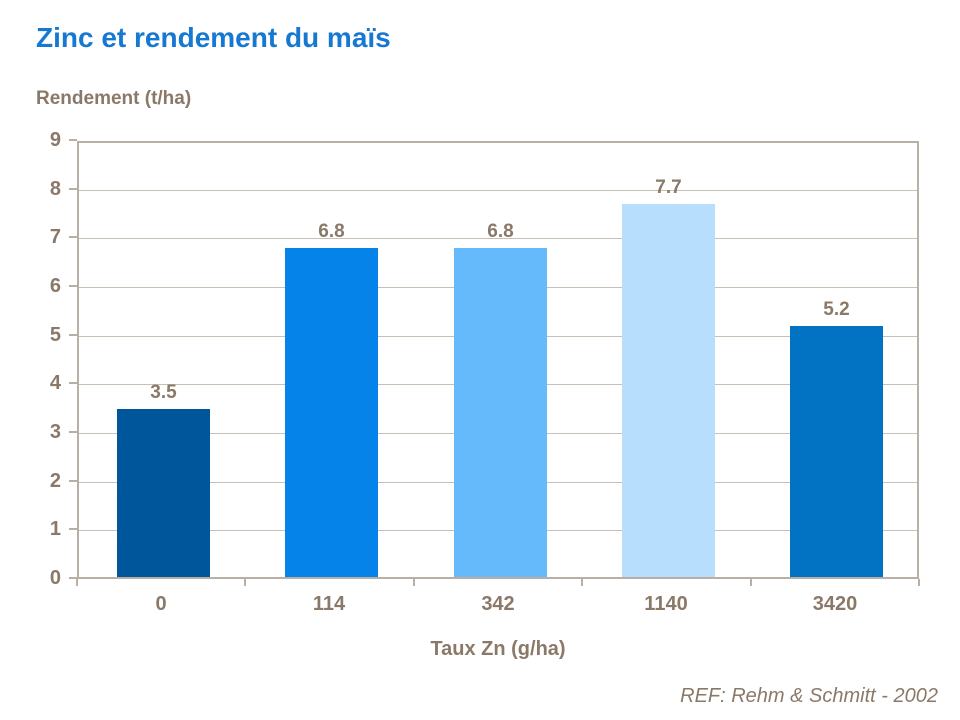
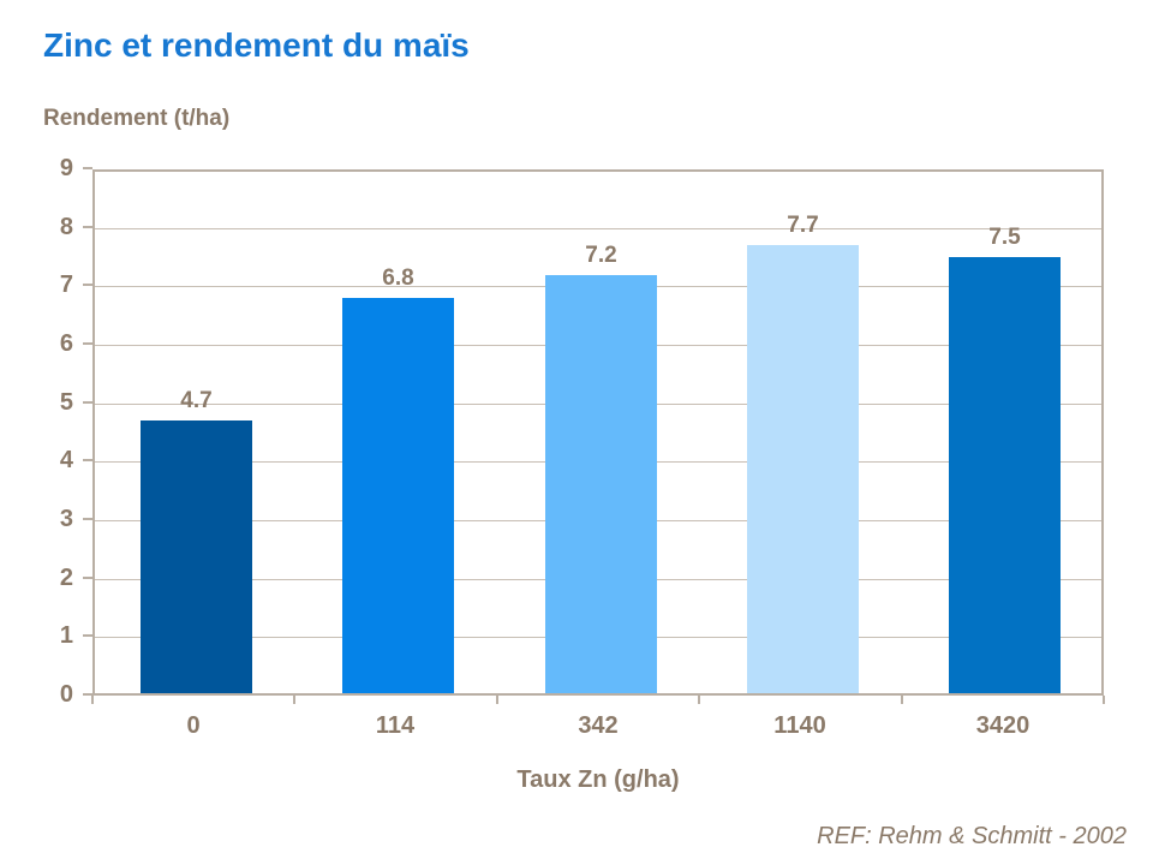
0: 3.5 -> 4.7
342: 6.8 -> 7.2
3420: 5.2 -> 7.5
